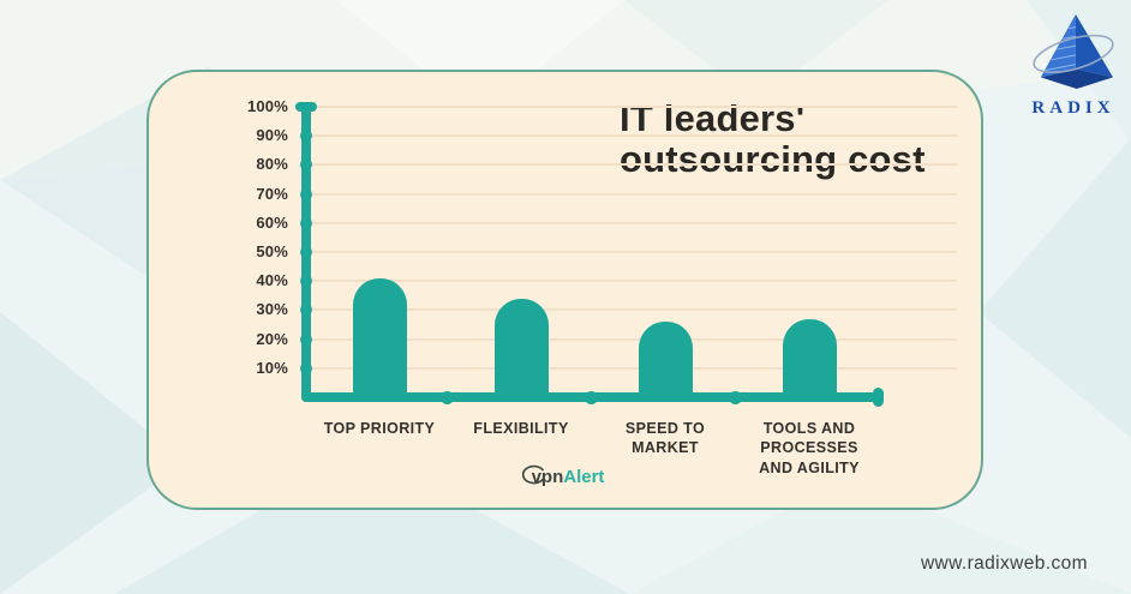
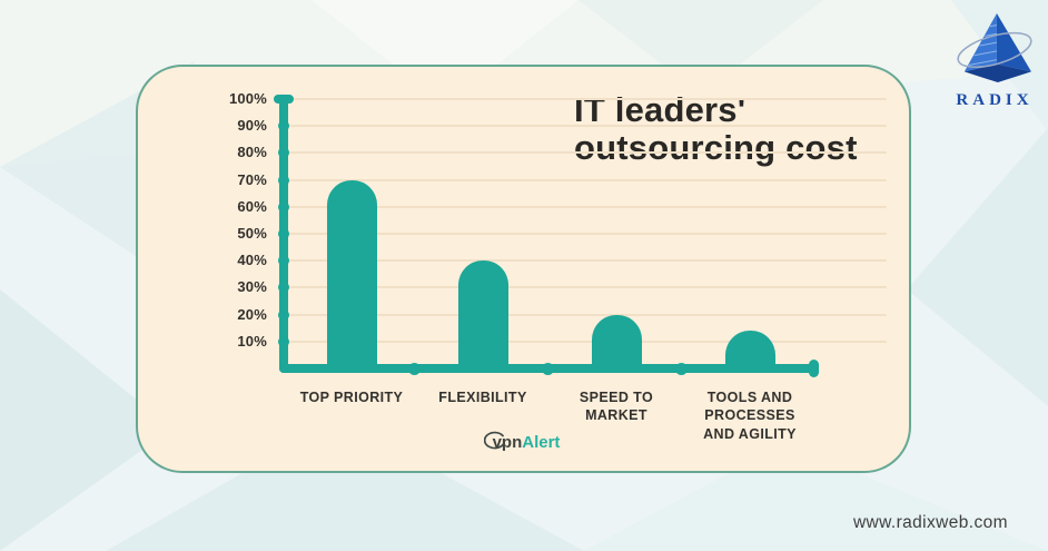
TOP PRIORITY: 41% -> 70%
FLEXIBILITY: 34% -> 40%
SPEED TO MARKET: 26% -> 20%
TOOLS AND PROCESSES AND AGILITY: 27% -> 14%
